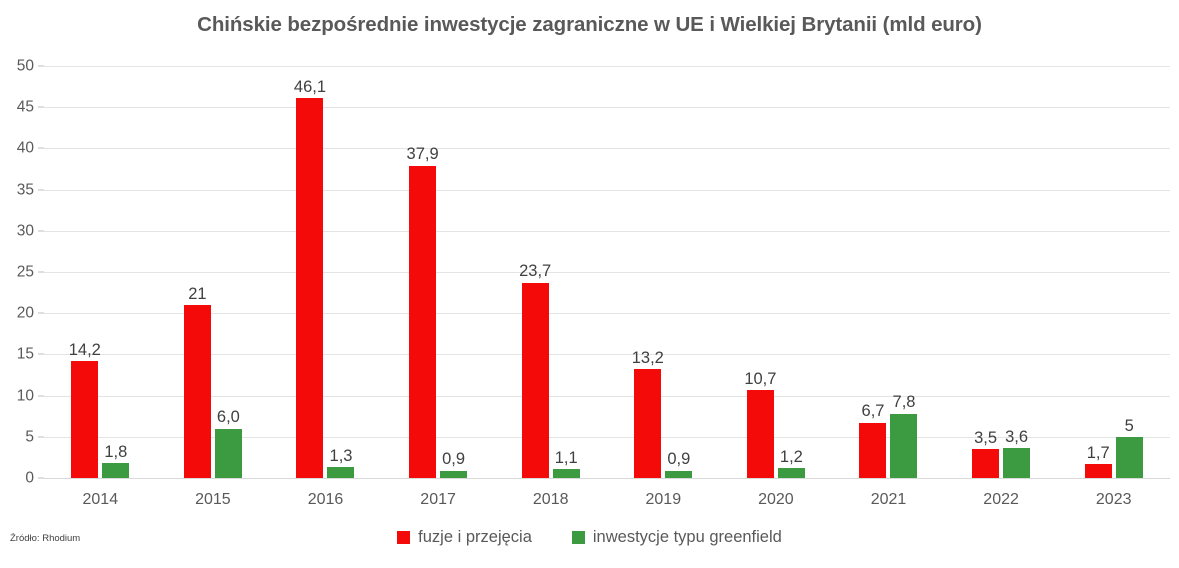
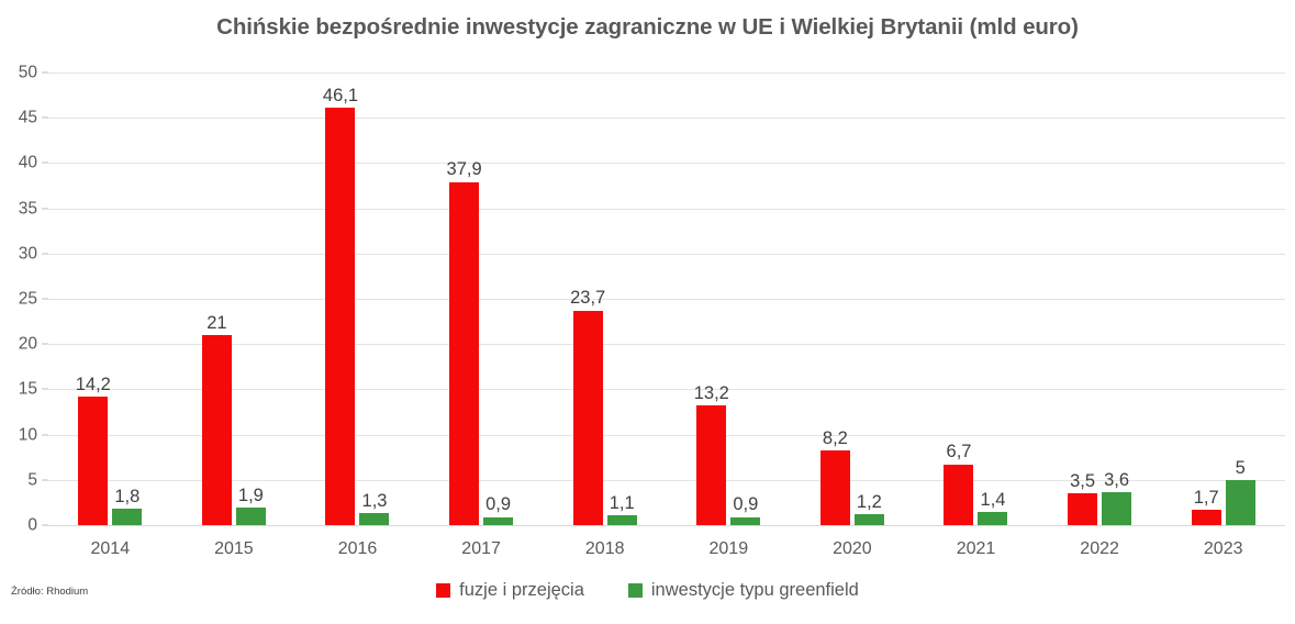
inwestycje typu greenfield/2015: 6,0 -> 1,9
fuzje i przejęcia/2020: 10,7 -> 8,2
inwestycje typu greenfield/2021: 7,8 -> 1,4
